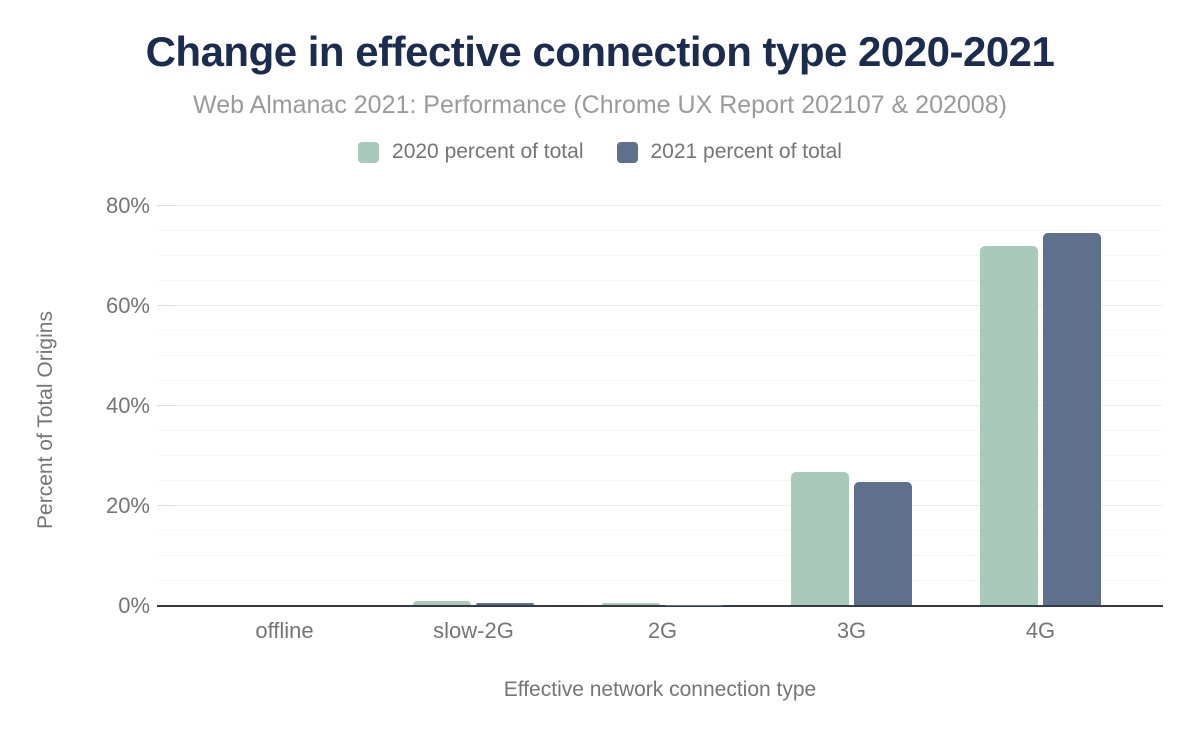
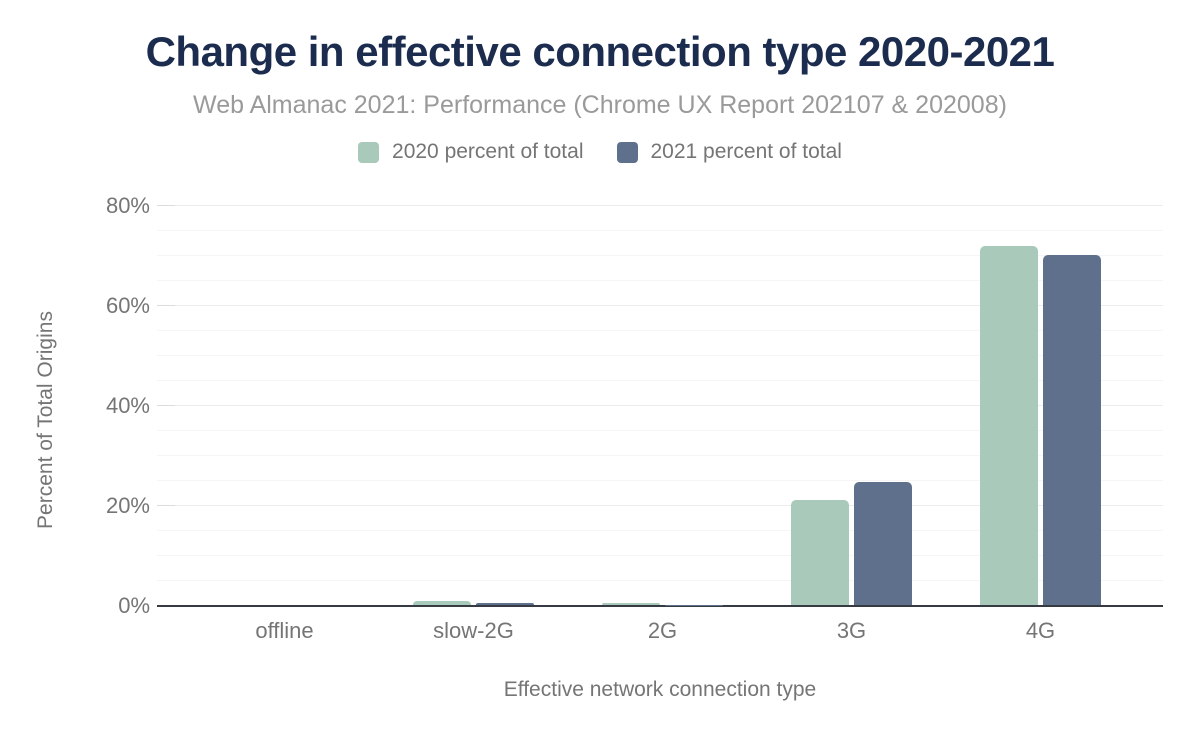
2020 percent of total/3G: 27% -> 21%
2021 percent of total/4G: 74% -> 70%
